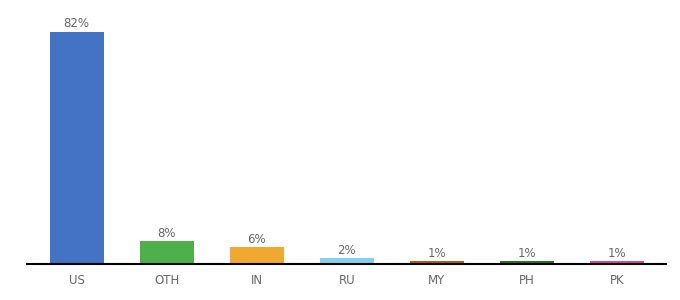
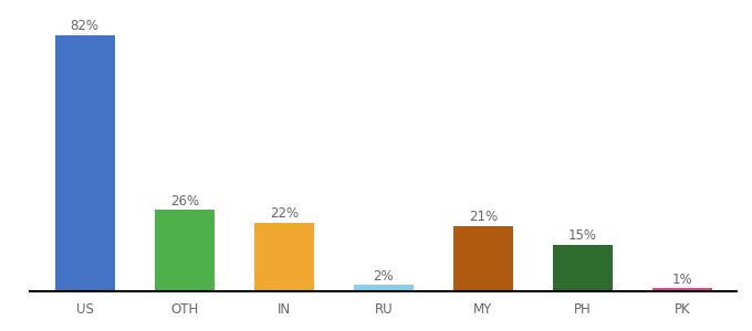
OTH: 8% -> 26%
IN: 6% -> 22%
MY: 1% -> 21%
PH: 1% -> 15%
